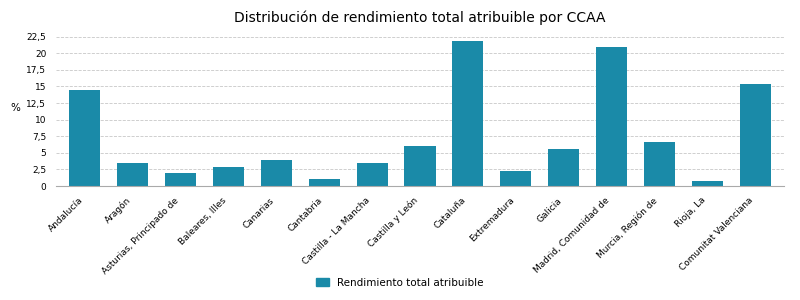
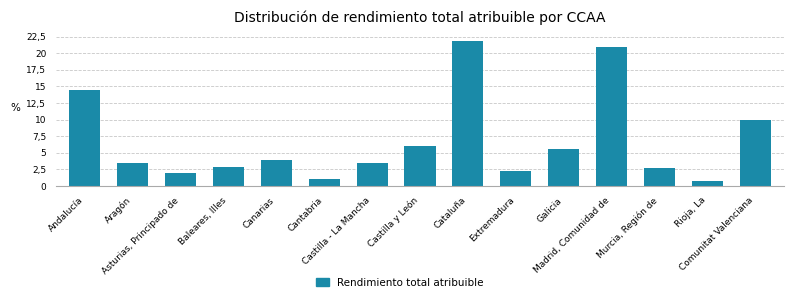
Murcia, Región de: 6,6 -> 2,7
Comunitat Valenciana: 15,4 -> 9,9
